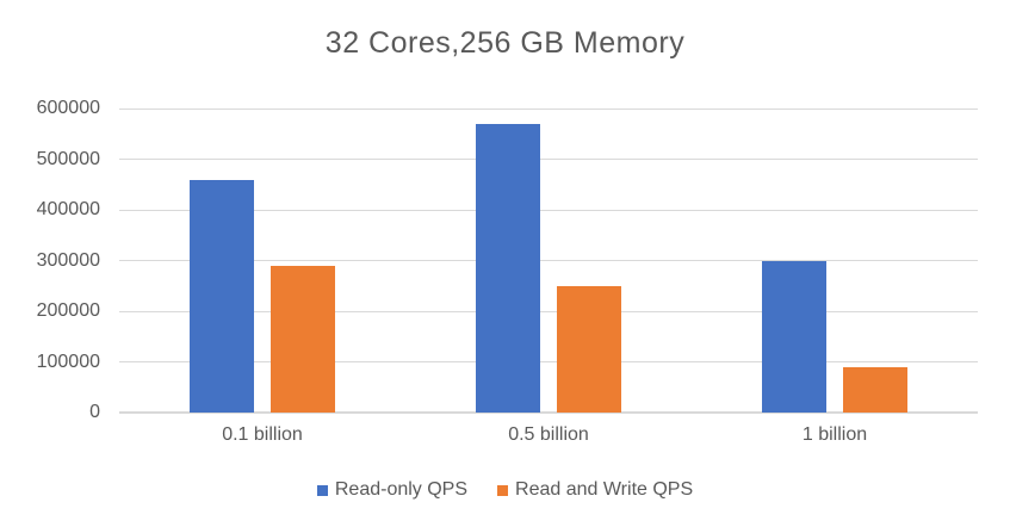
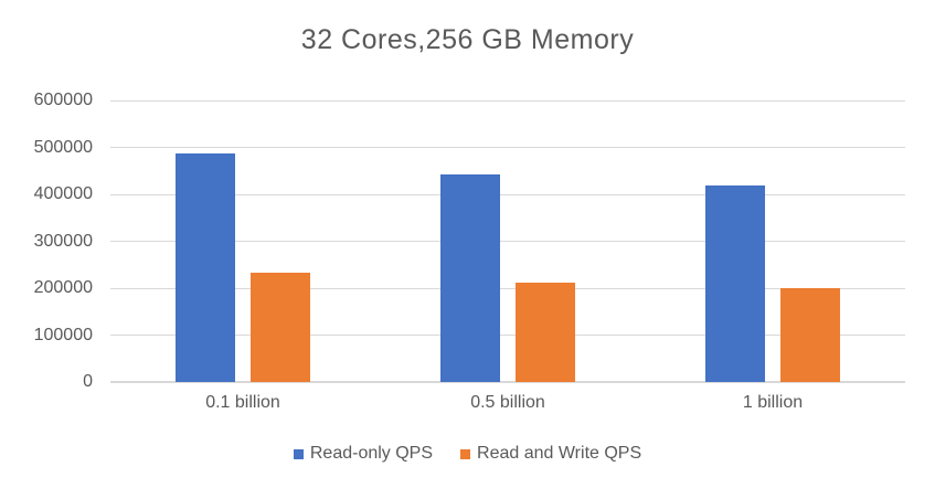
Read-only QPS/0.1 billion: 460000 -> 490000
Read and Write QPS/0.1 billion: 290000 -> 230000
Read-only QPS/0.5 billion: 570000 -> 440000
Read and Write QPS/0.5 billion: 250000 -> 210000
Read-only QPS/1 billion: 300000 -> 420000
Read and Write QPS/1 billion: 90000 -> 200000
